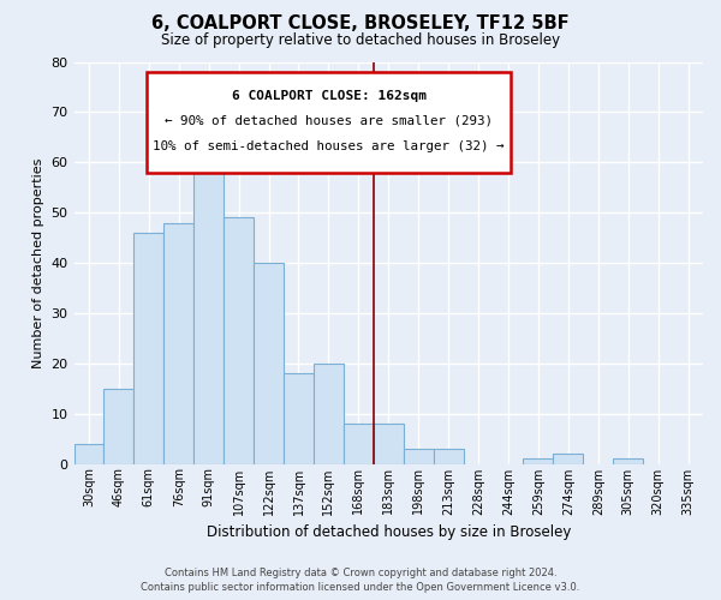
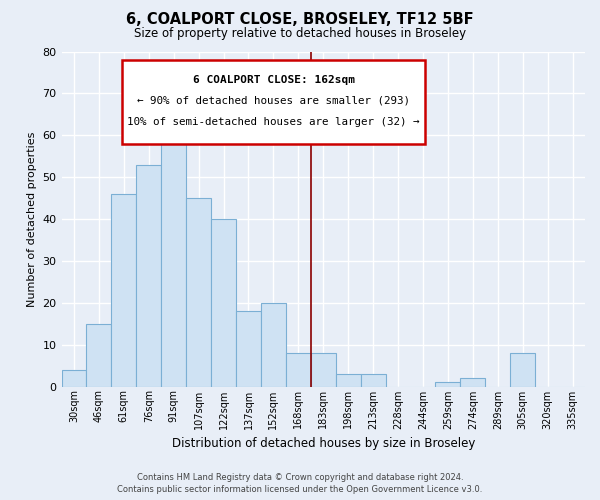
76sqm: 48 -> 53
107sqm: 49 -> 45
305sqm: 1 -> 8
